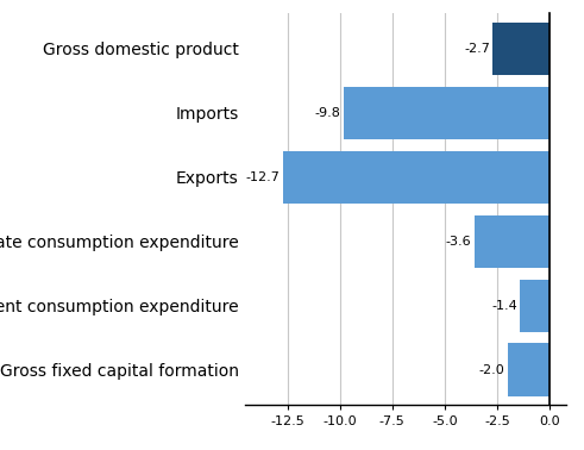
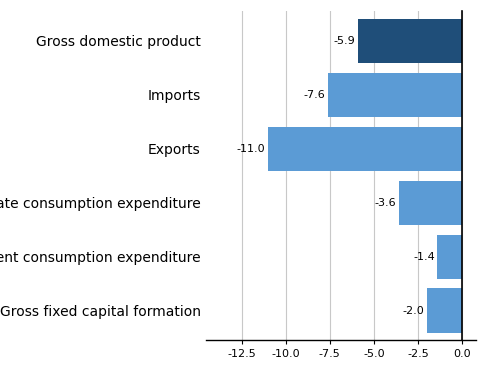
Gross domestic product: -2.7 -> -5.9
Imports: -9.8 -> -7.6
Exports: -12.7 -> -11.0
